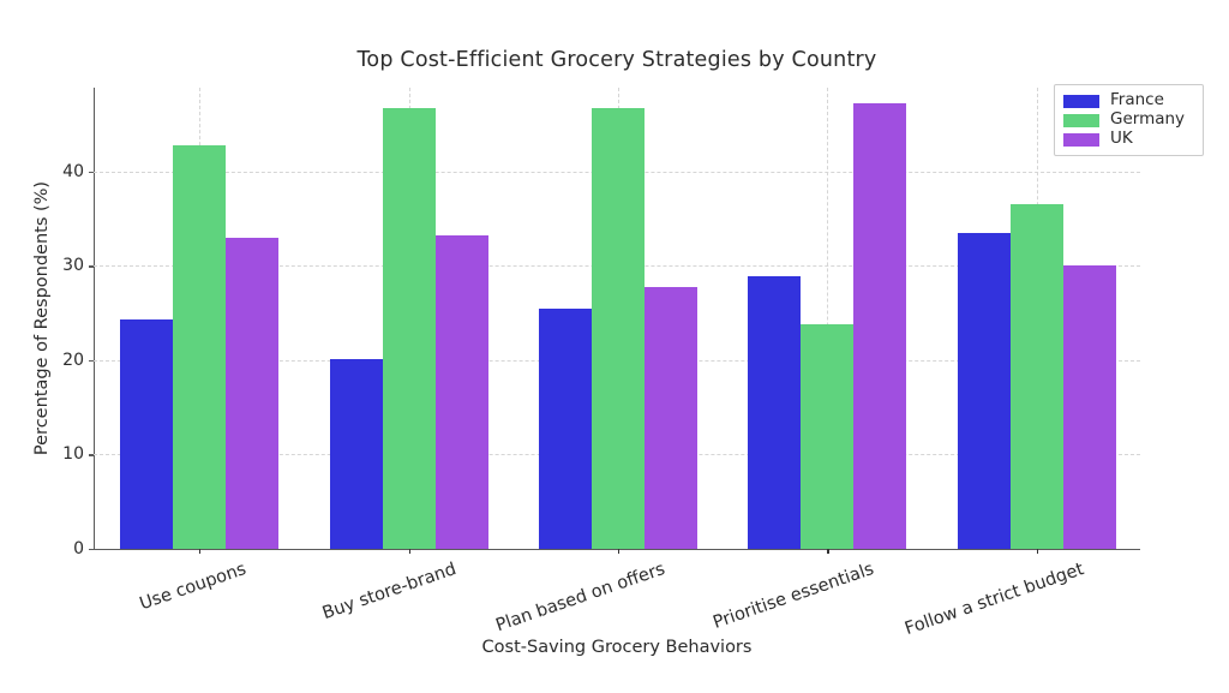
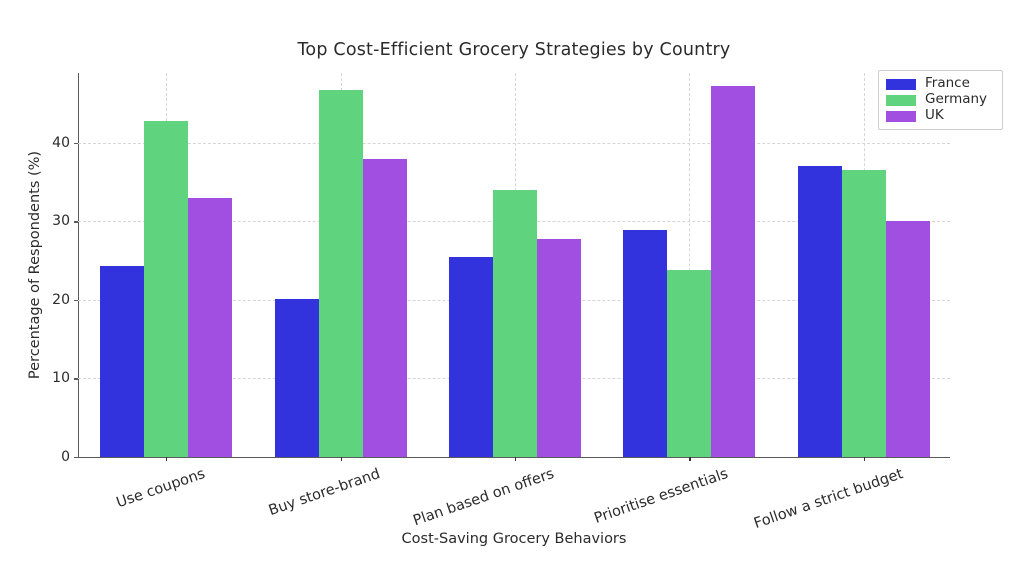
UK/Buy store-brand: 33 -> 38
Germany/Plan based on offers: 47 -> 34
France/Follow a strict budget: 34 -> 37
